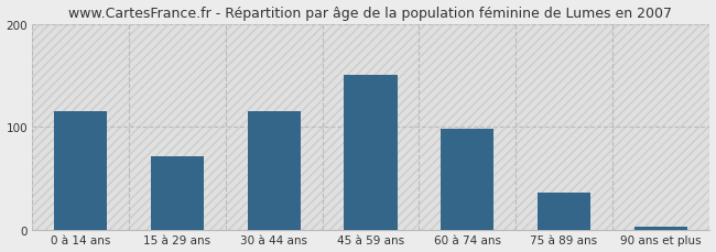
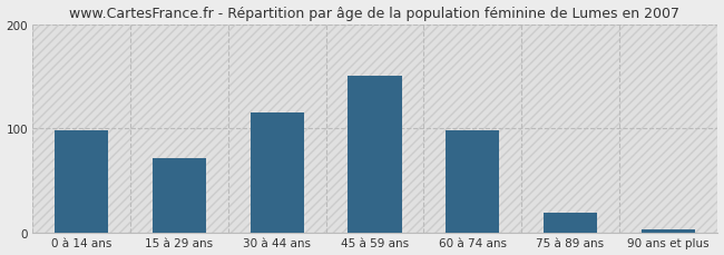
0 à 14 ans: 115 -> 98
75 à 89 ans: 37 -> 20
